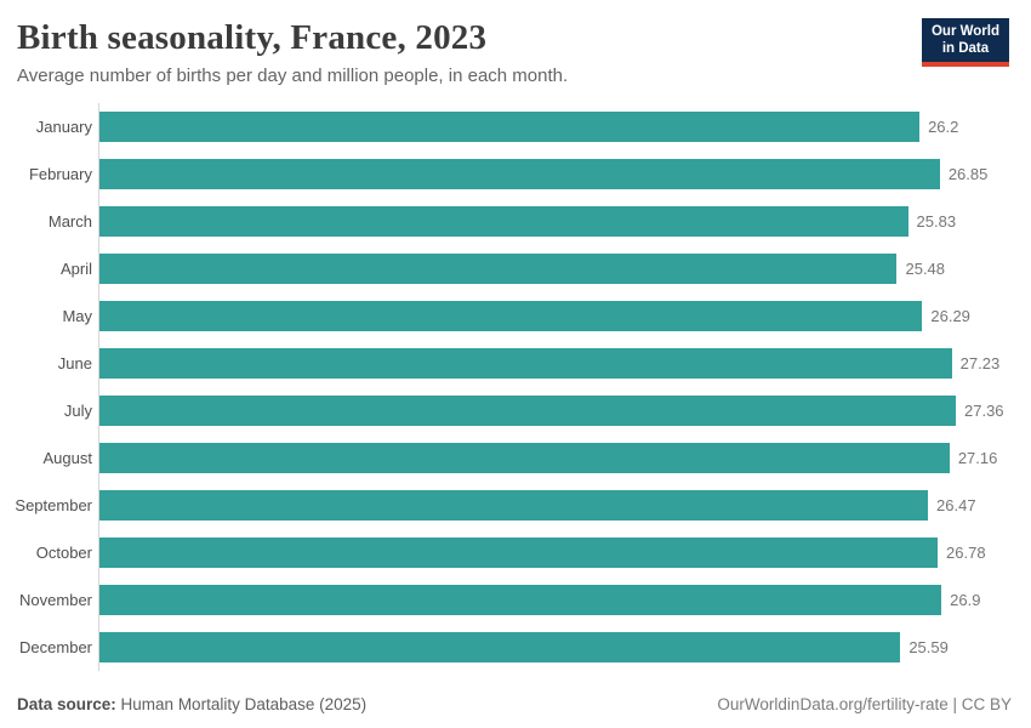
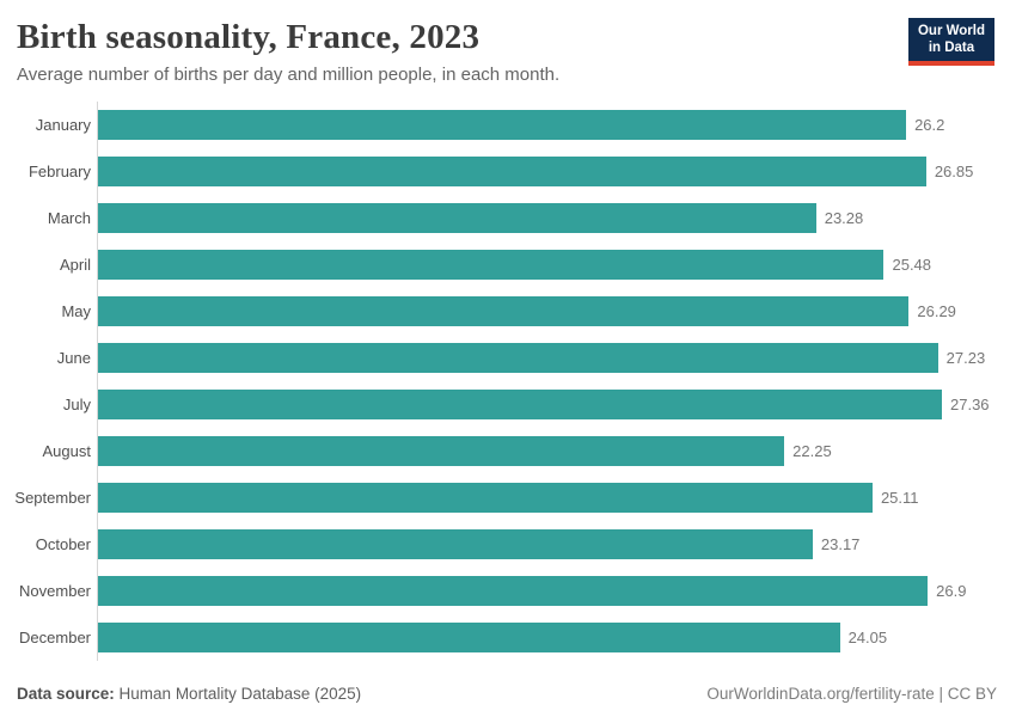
March: 25.83 -> 23.28
August: 27.16 -> 22.25
September: 26.47 -> 25.11
October: 26.78 -> 23.17
December: 25.59 -> 24.05
